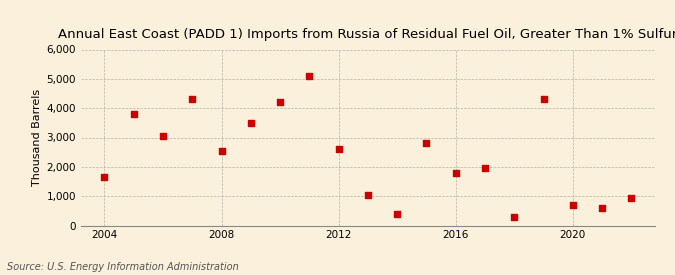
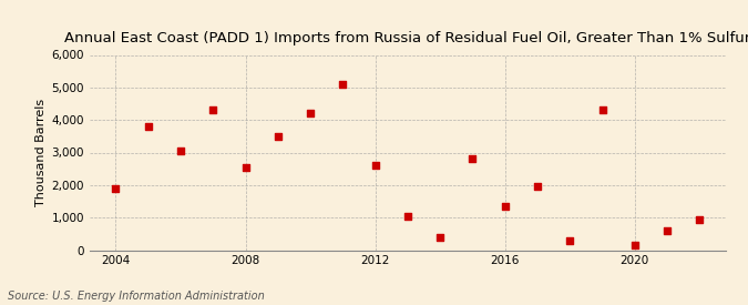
2004: 1,650 -> 1,900
2016: 1,800 -> 1,350
2020: 700 -> 150
